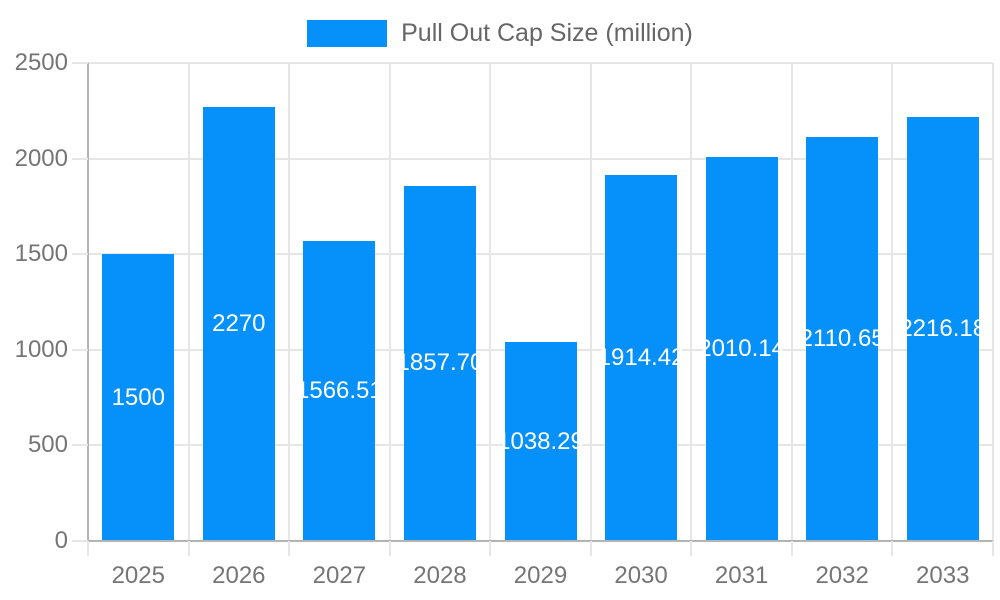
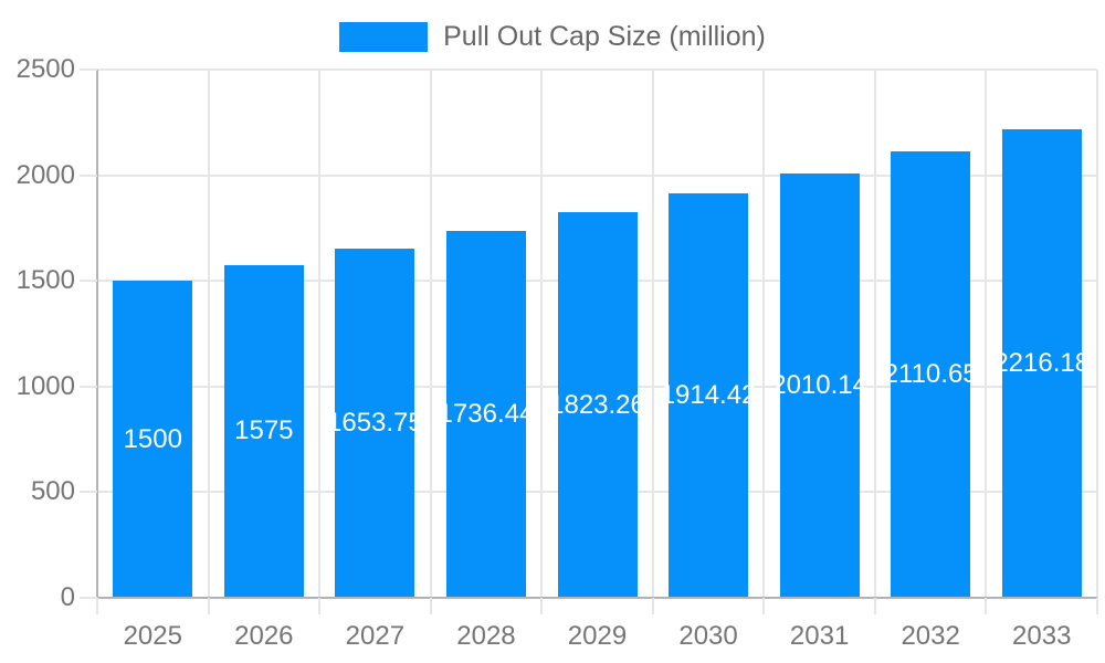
2026: 2270 -> 1575
2027: 1566.51 -> 1653.75
2028: 1857.70 -> 1736.44
2029: 1038.29 -> 1823.26
